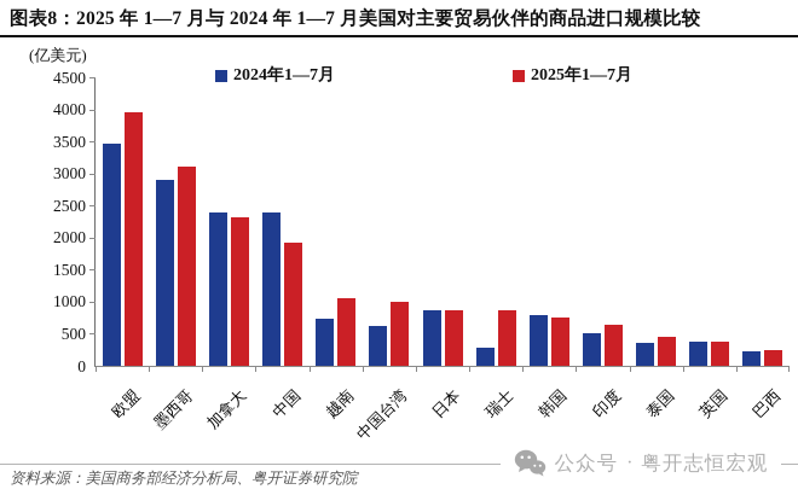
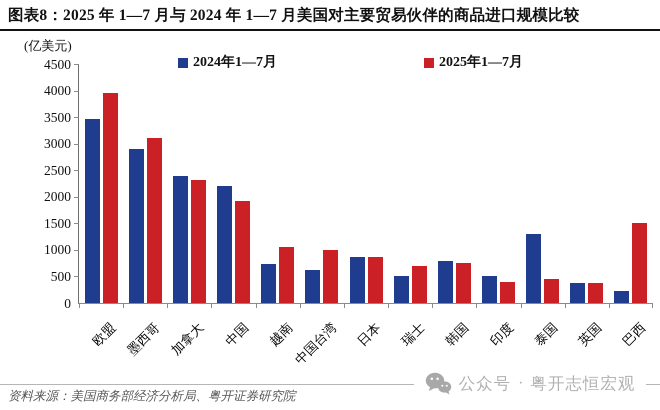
2024年1—7月/中国: 2400 -> 2200
2024年1—7月/瑞士: 300 -> 500
2025年1—7月/瑞士: 900 -> 700
2025年1—7月/印度: 600 -> 400
2024年1—7月/泰国: 400 -> 1300
2025年1—7月/巴西: 200 -> 1500
